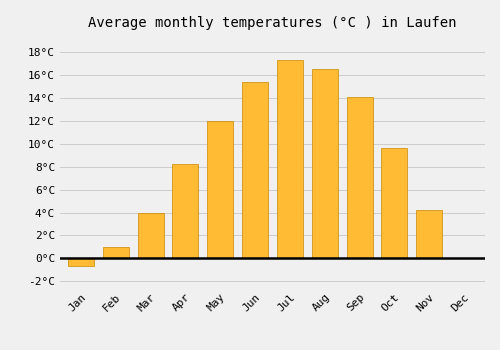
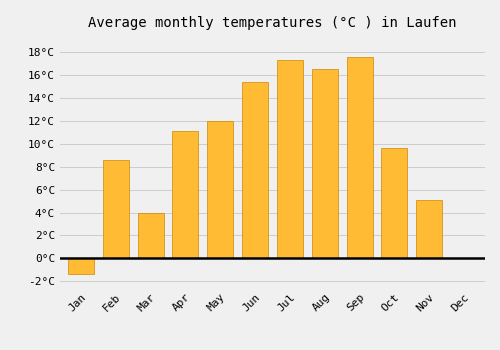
Jan: -0.7°C -> -1.4°C
Feb: 1.0°C -> 8.6°C
Apr: 8.2°C -> 11.1°C
Sep: 14.1°C -> 17.6°C
Nov: 4.2°C -> 5.1°C
